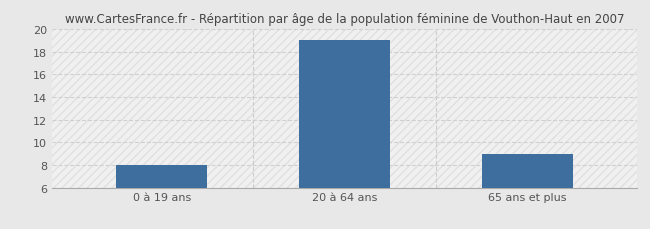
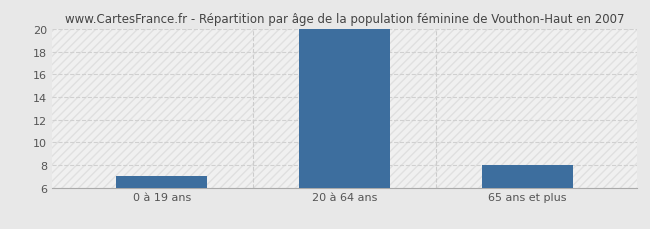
0 à 19 ans: 8 -> 7
20 à 64 ans: 19 -> 20
65 ans et plus: 9 -> 8
